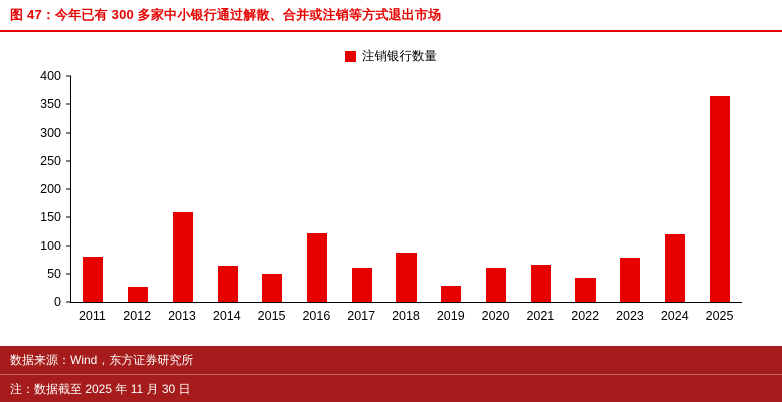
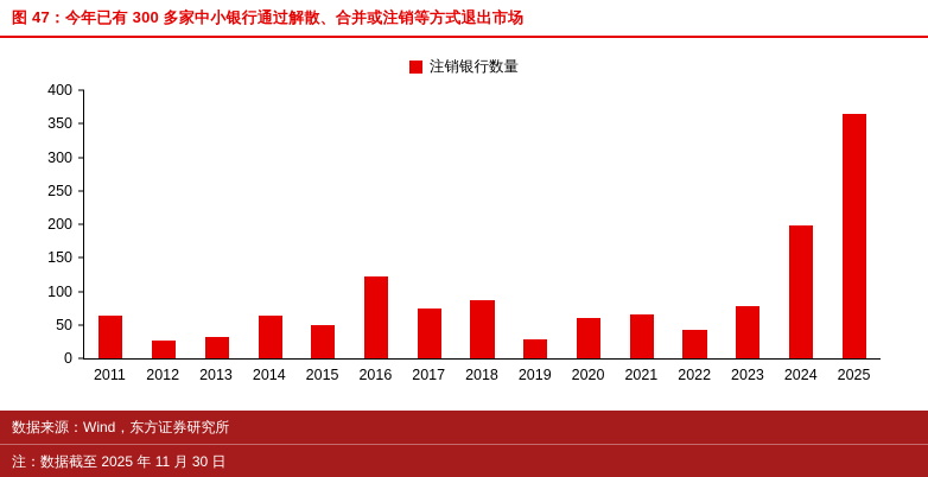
2011: 80 -> 60
2013: 160 -> 30
2017: 60 -> 80
2024: 120 -> 200
